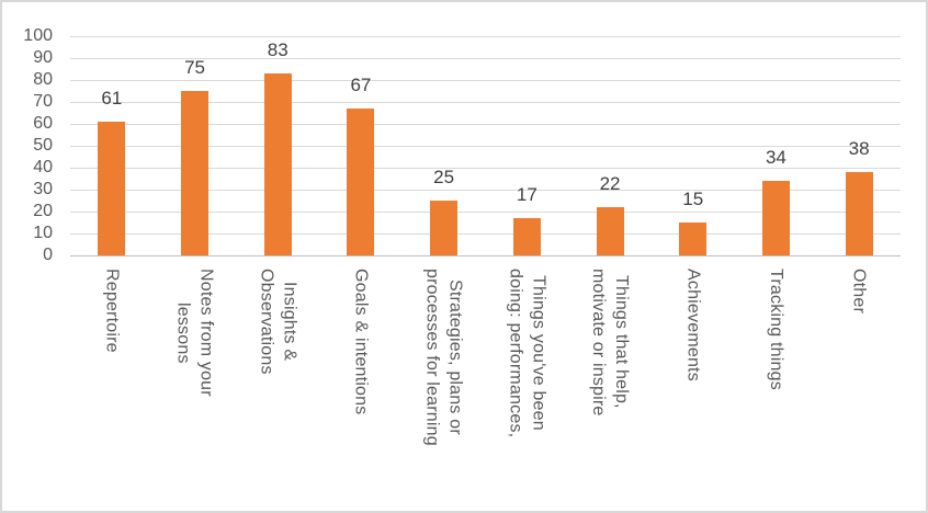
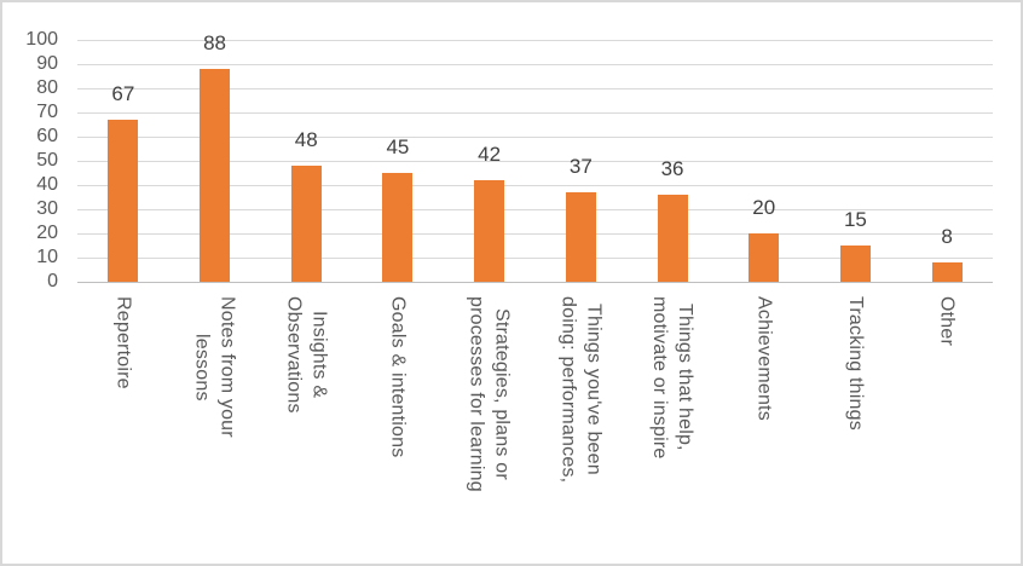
Repertoire: 61 -> 67
Notes from your lessons: 75 -> 88
Insights & Observations: 83 -> 48
Goals & intentions: 67 -> 45
Strategies, plans or processes for learning: 25 -> 42
Things you've been doing: performances,: 17 -> 37
Things that help, motivate or inspire: 22 -> 36
Achievements: 15 -> 20
Tracking things: 34 -> 15
Other: 38 -> 8
